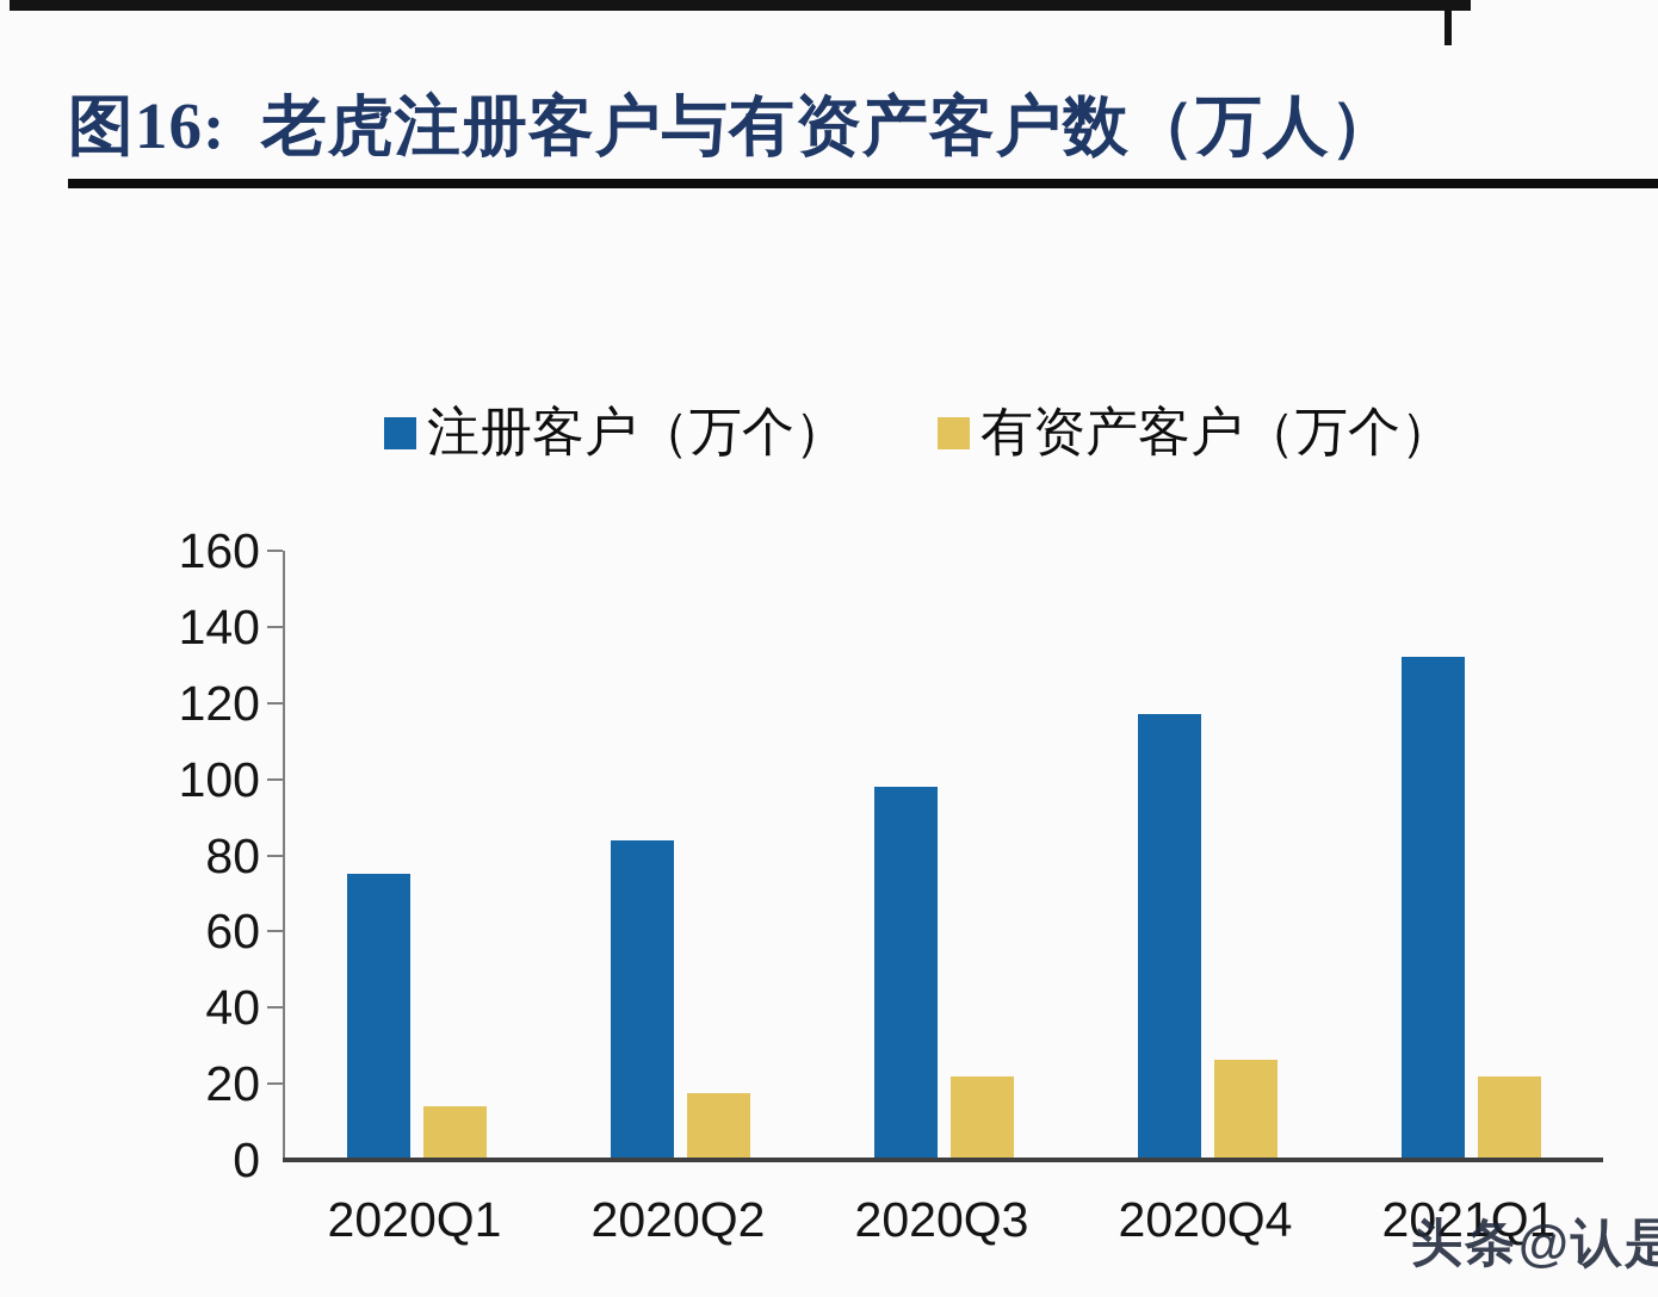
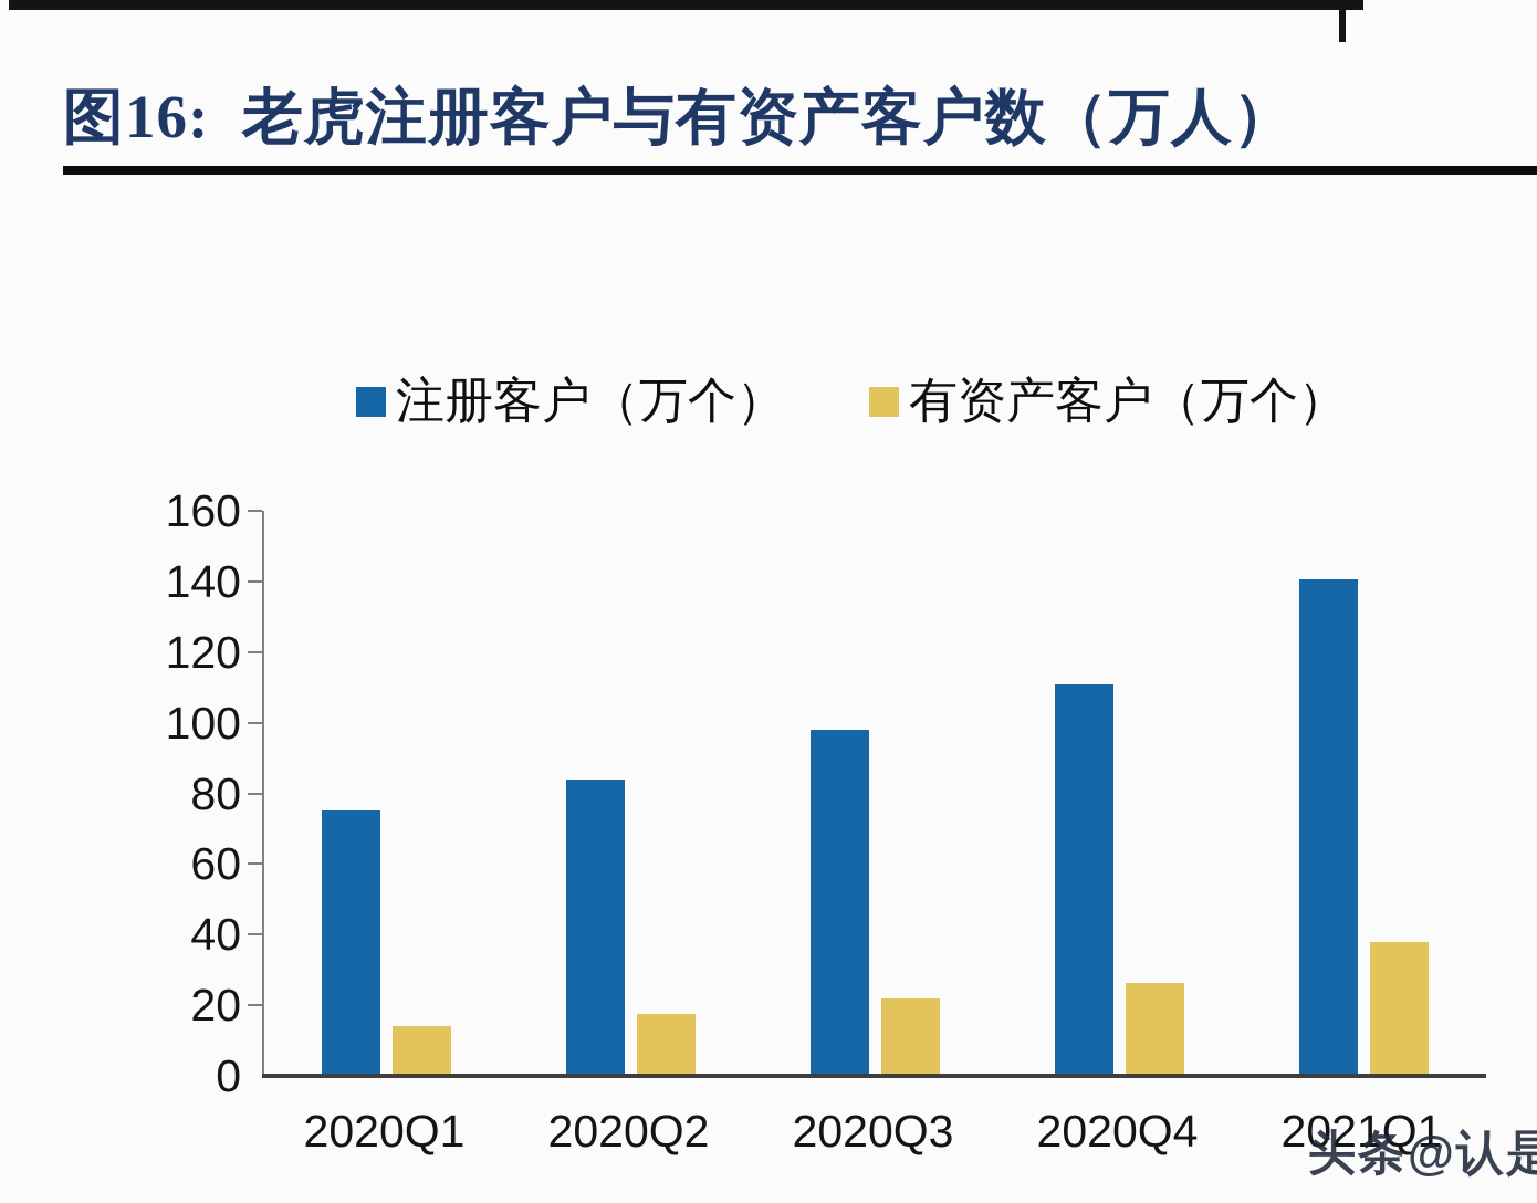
注册客户（万个）/2020Q4: 117 -> 111
注册客户（万个）/2021Q1: 132 -> 140
有资产客户（万个）/2021Q1: 22 -> 38
